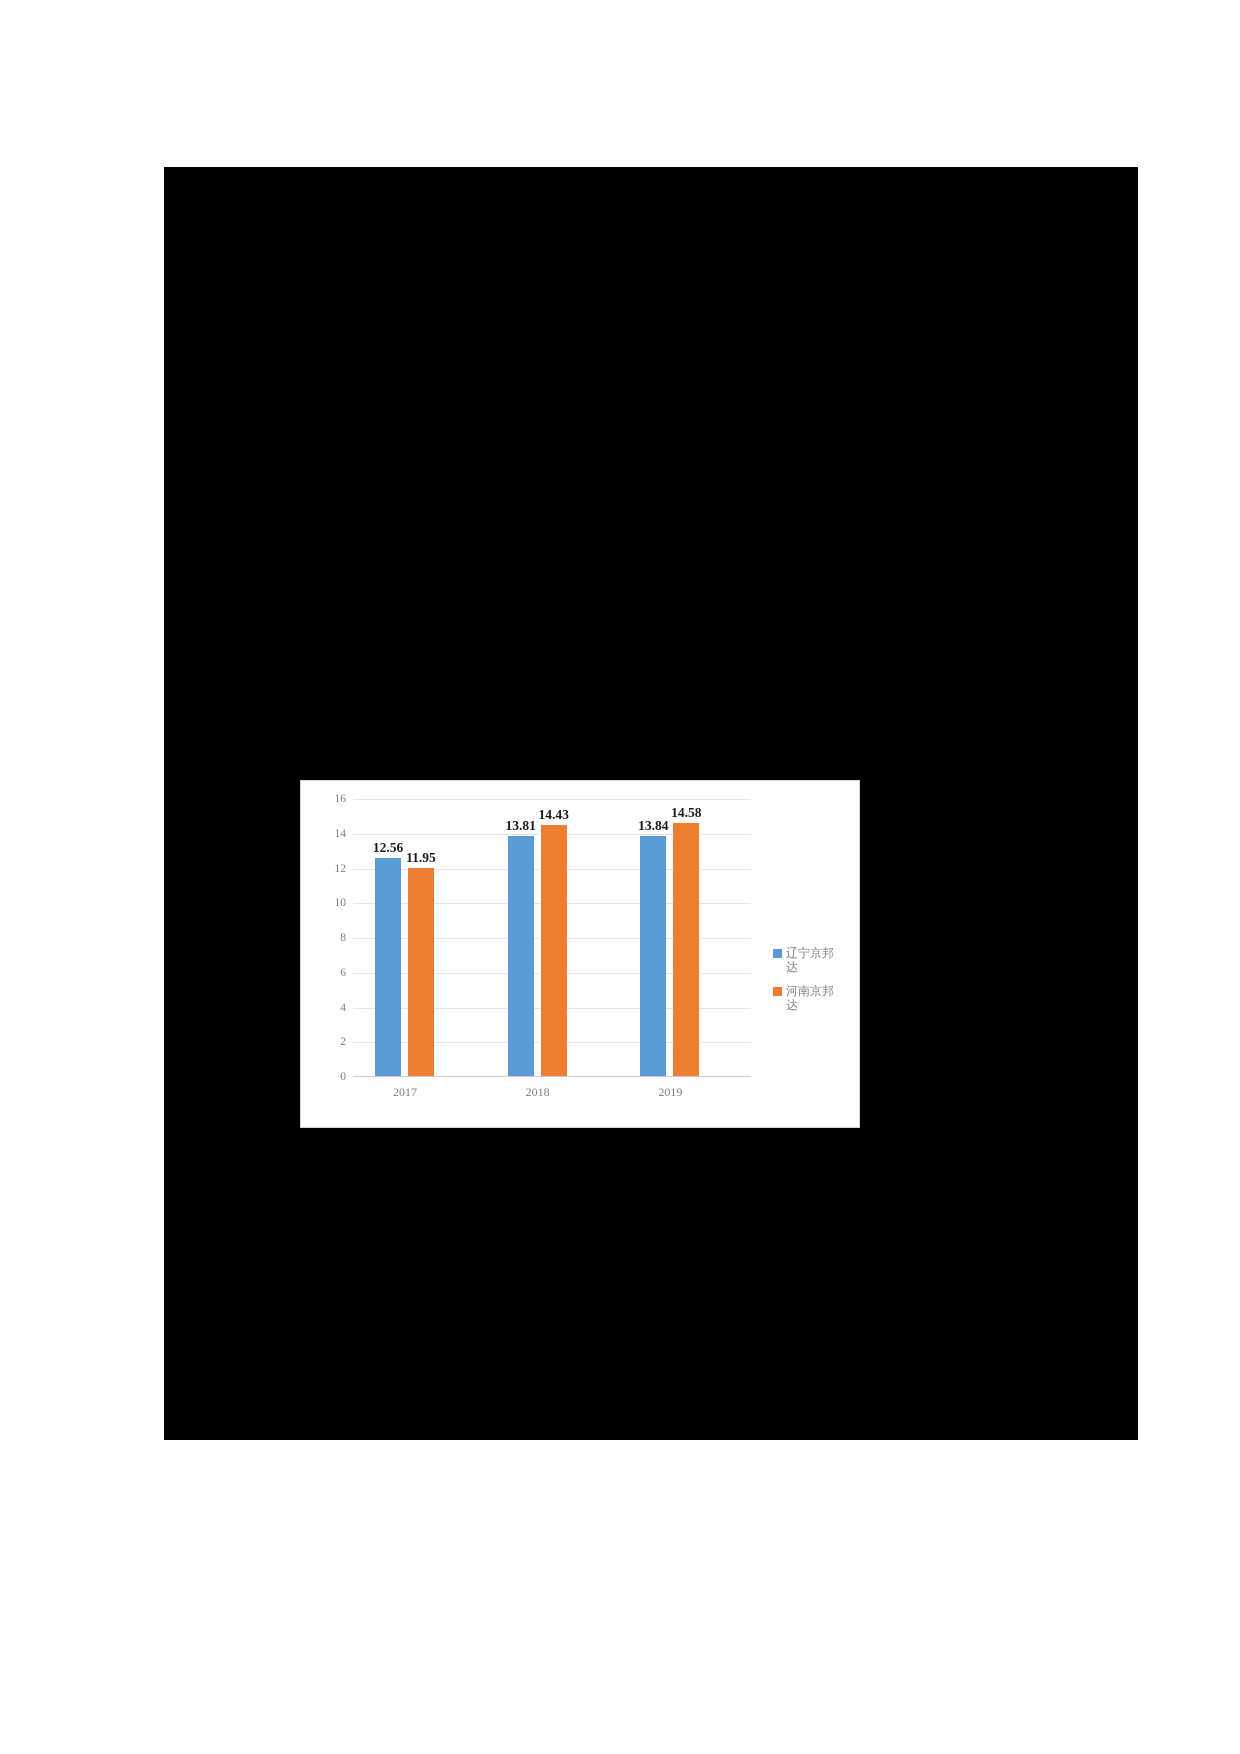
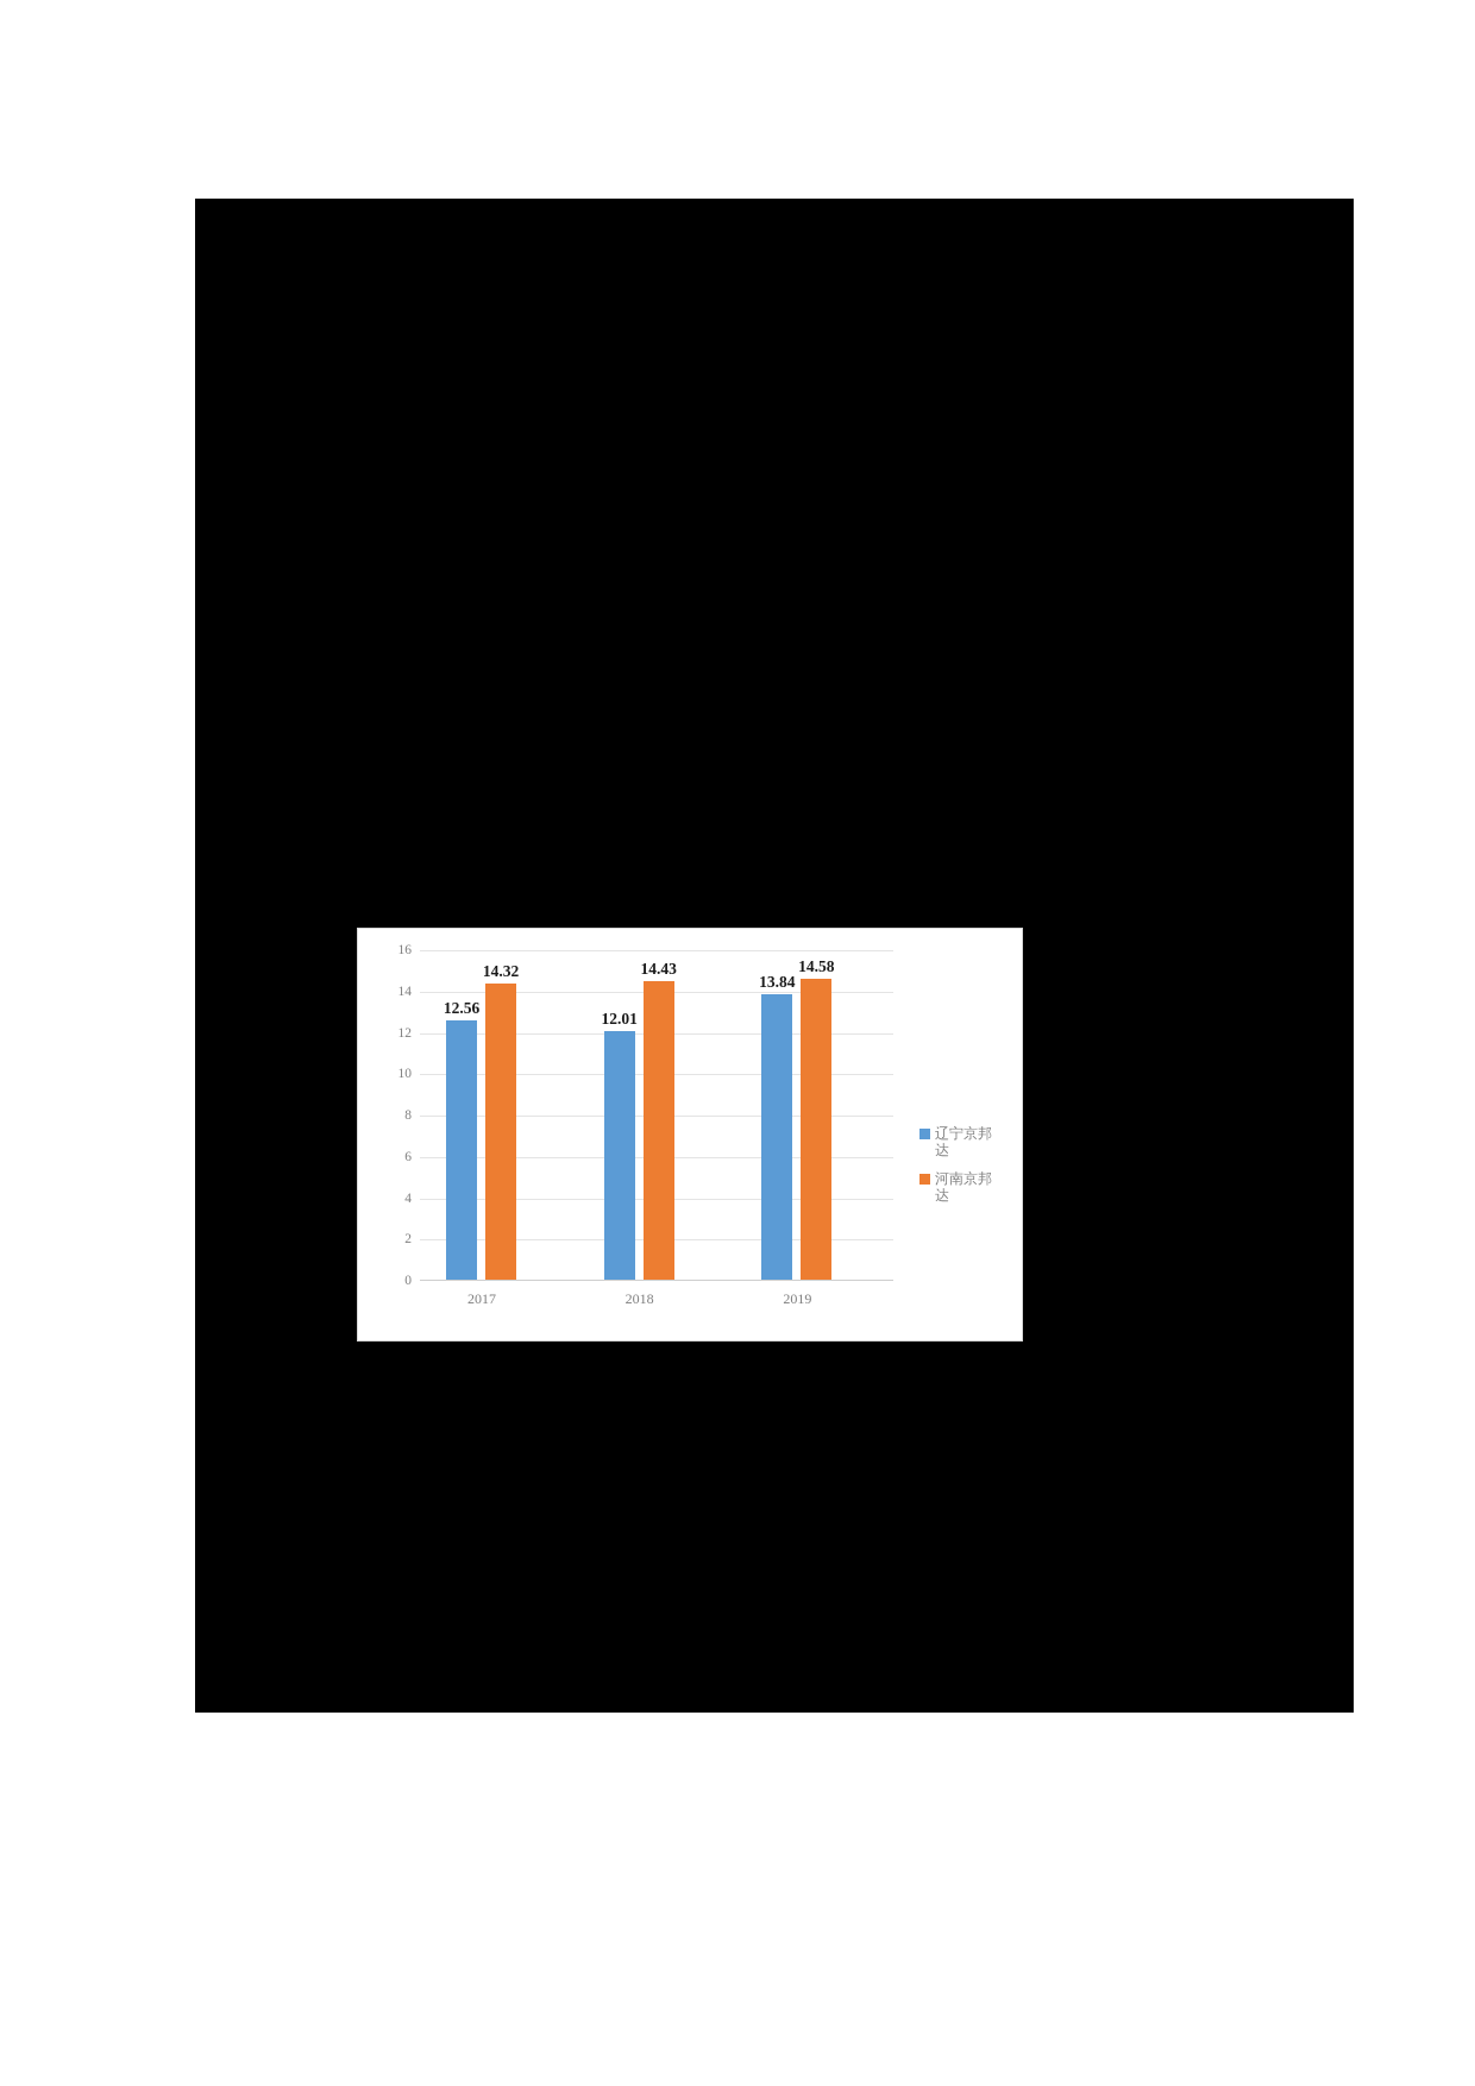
河南京邦达/2017: 11.95 -> 14.32
辽宁京邦达/2018: 13.81 -> 12.01
